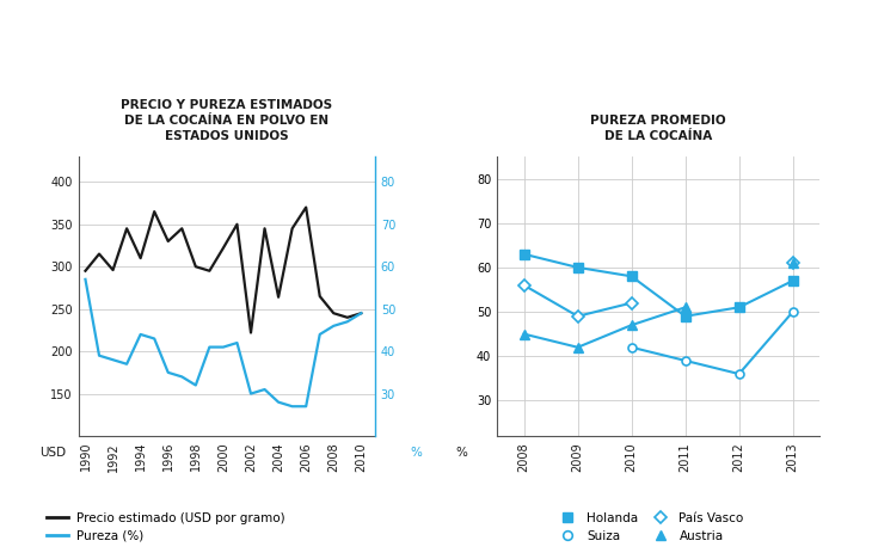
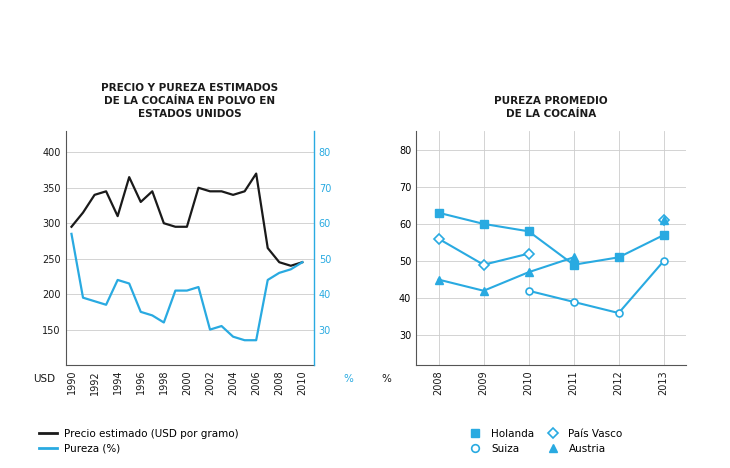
Precio estimado (USD por gramo)/1992: 296 -> 340
Precio estimado (USD por gramo)/2000: 322 -> 295
Precio estimado (USD por gramo)/2002: 222 -> 345
Precio estimado (USD por gramo)/2004: 264 -> 340
